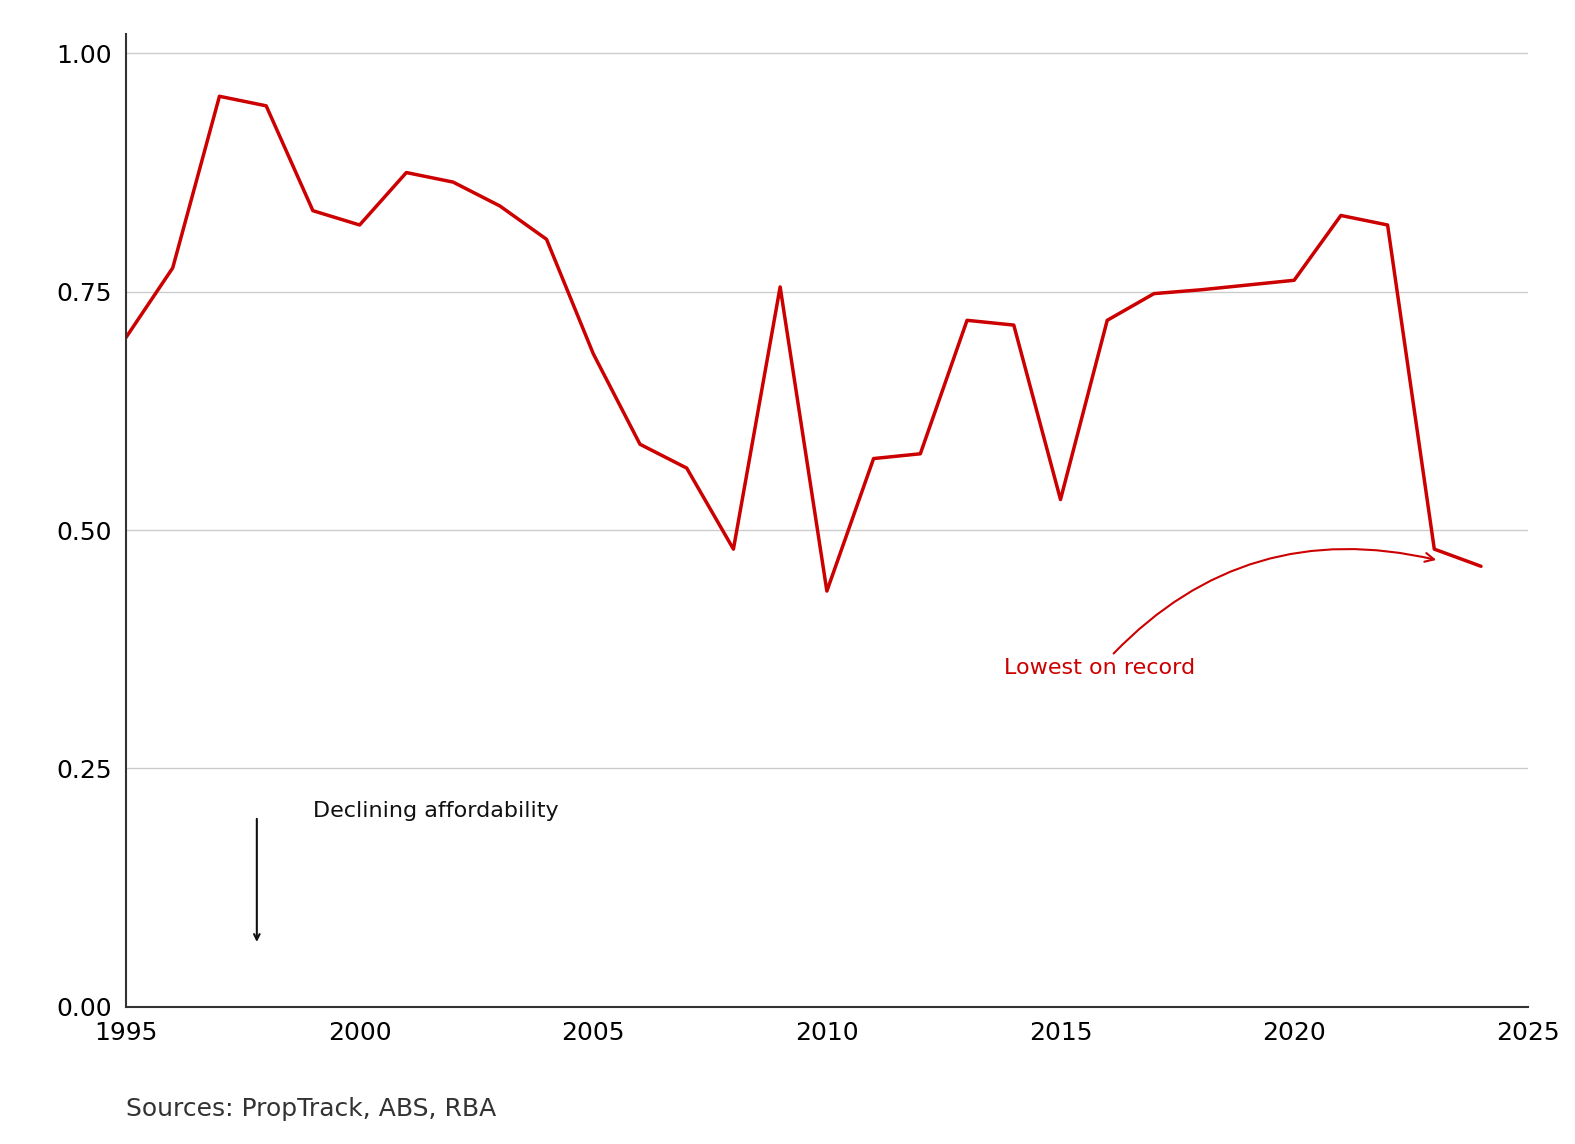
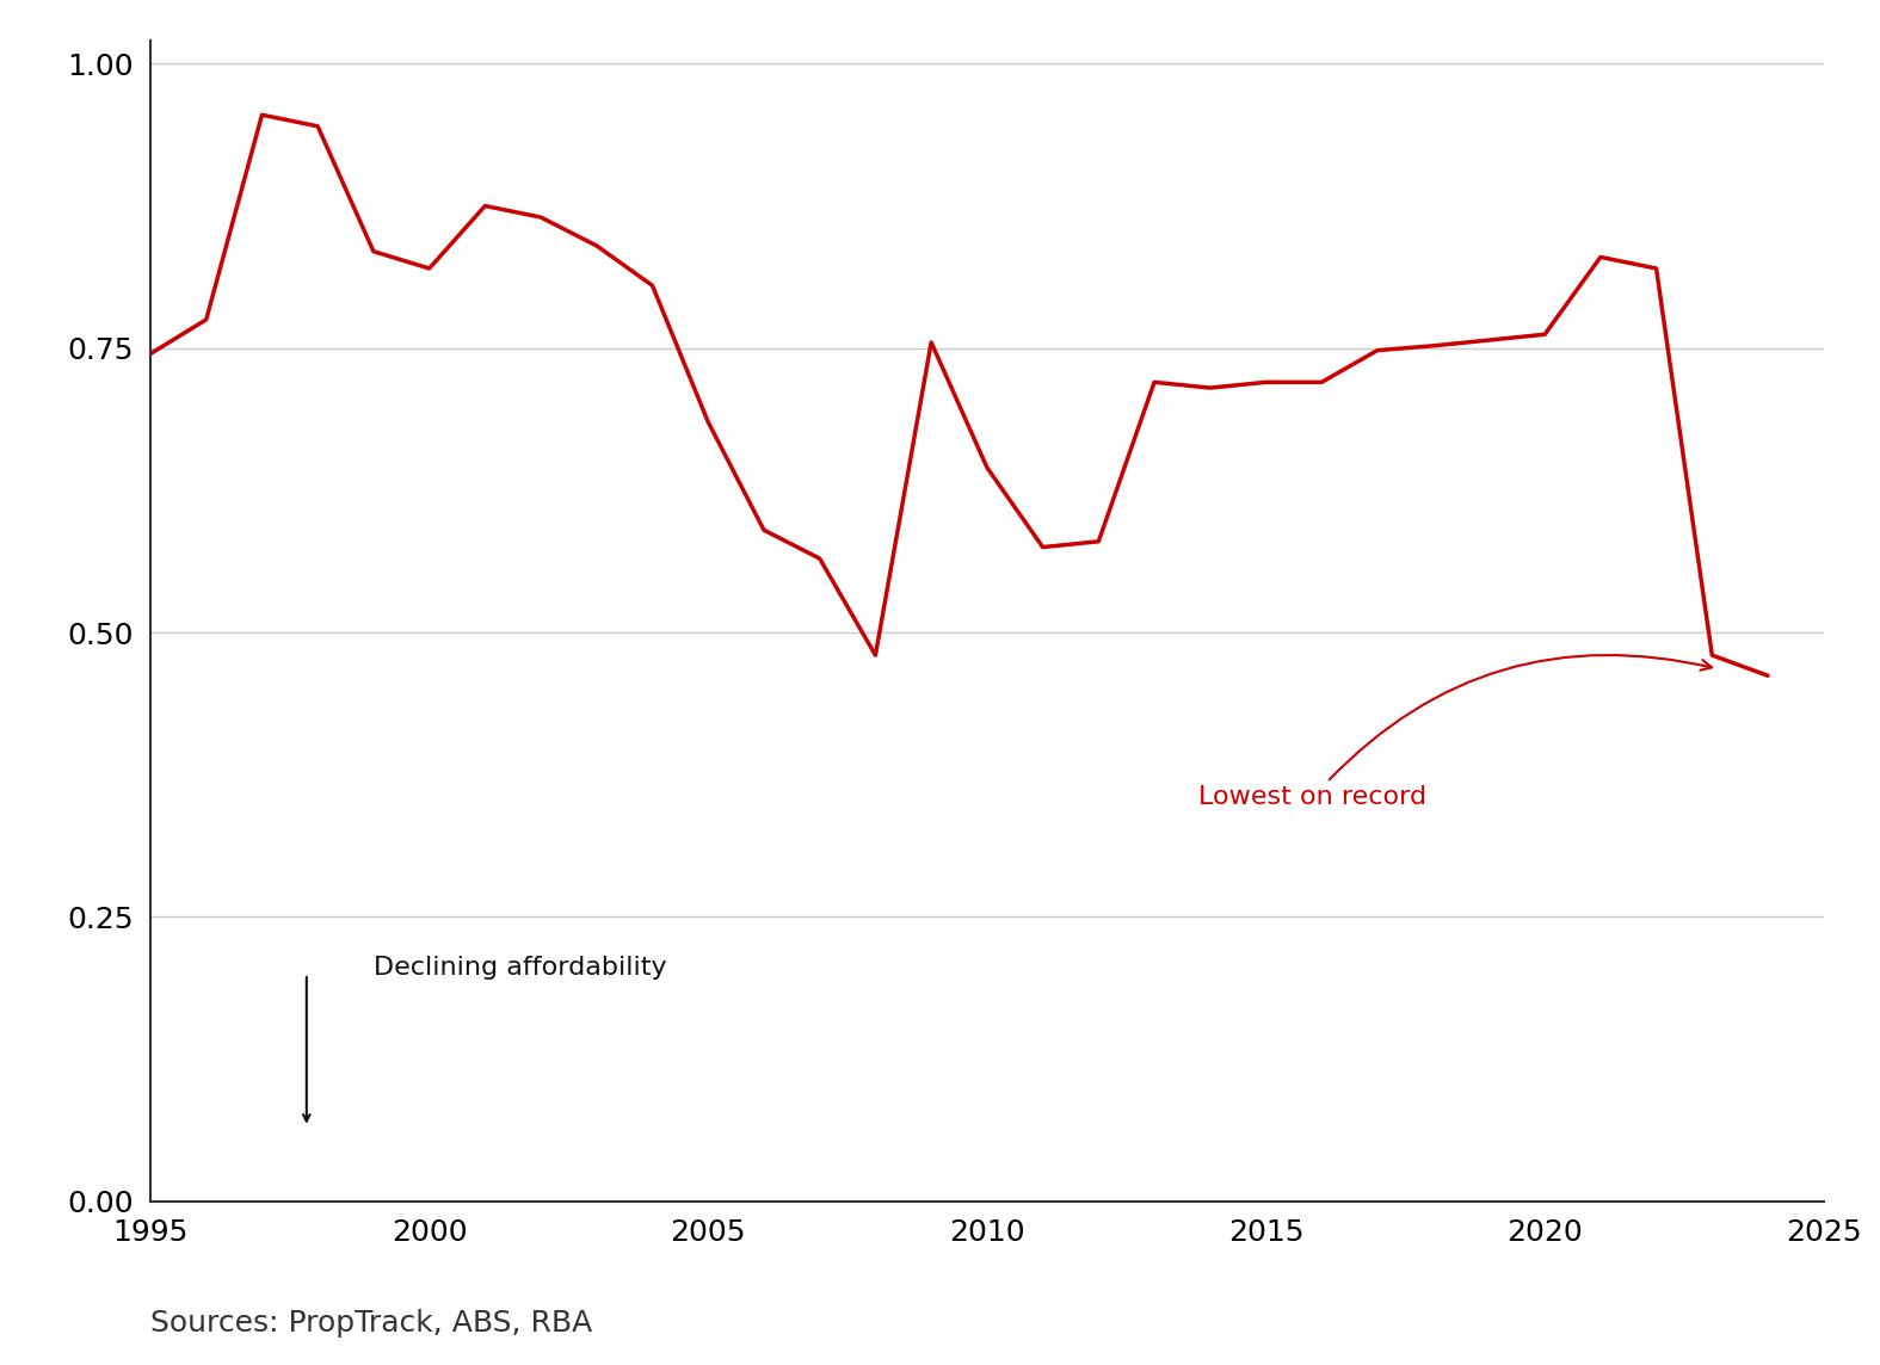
1995: 0.702 -> 0.745
2010: 0.436 -> 0.645
2015: 0.532 -> 0.720
